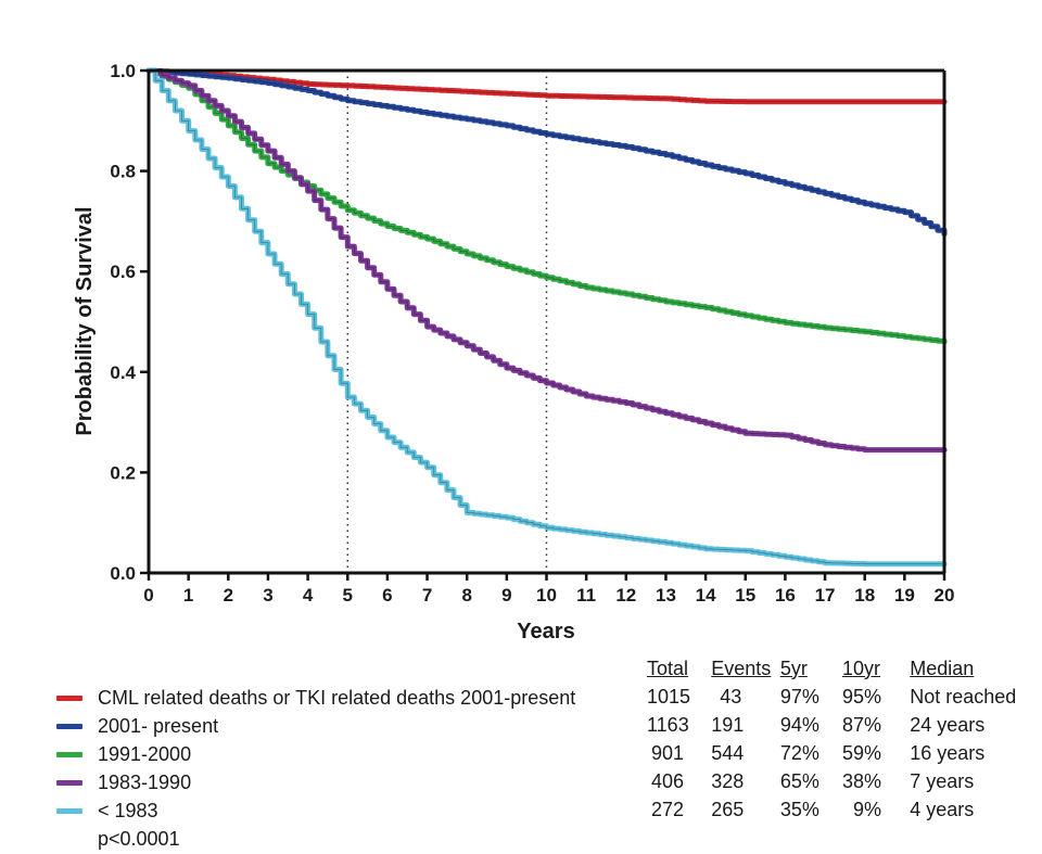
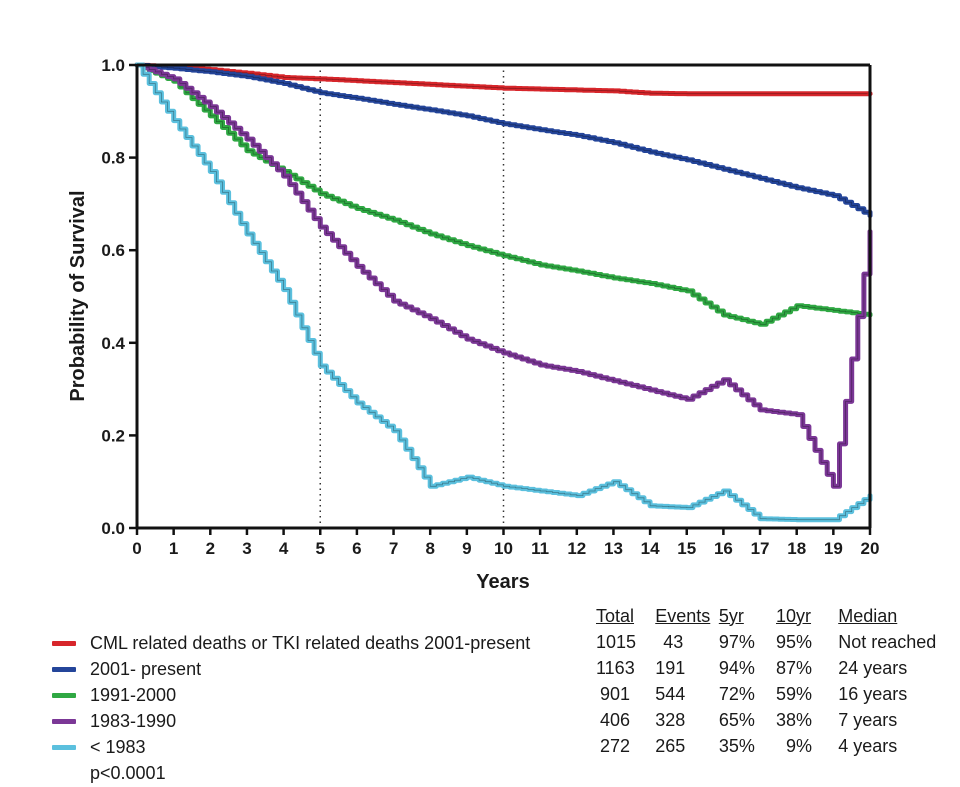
<1983/8: 0.12 -> 0.09
<1983/13: 0.06 -> 0.10
1991-2000/16: 0.50 -> 0.46
1983-1990/16: 0.27 -> 0.32
<1983/16: 0.03 -> 0.08
1991-2000/17: 0.49 -> 0.44
1983-1990/19: 0.24 -> 0.09
1983-1990/20: 0.24 -> 0.64
<1983/20: 0.02 -> 0.07
